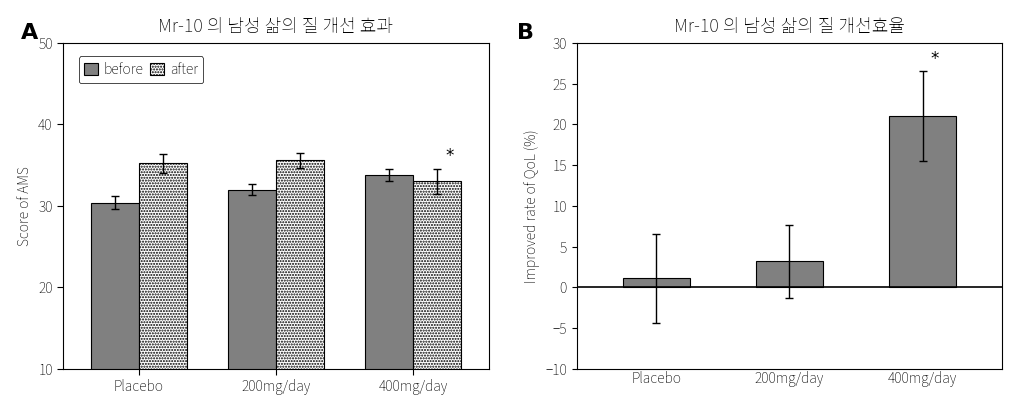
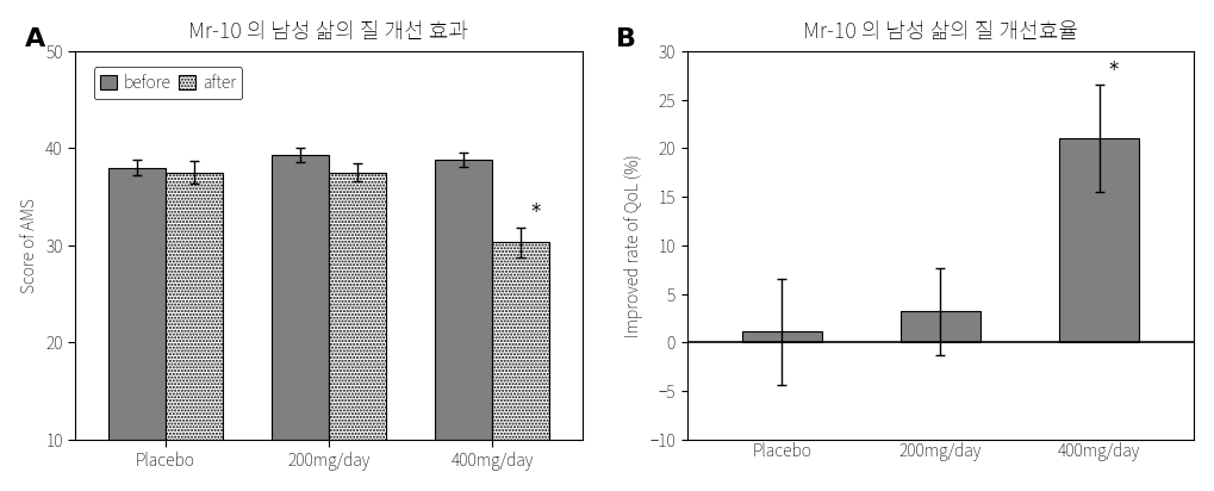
Mr-10 의 남성 삶의 질 개선 효과/before/Placebo: 30.4 -> 38.0
Mr-10 의 남성 삶의 질 개선 효과/after/Placebo: 35.2 -> 37.5
Mr-10 의 남성 삶의 질 개선 효과/before/200mg/day: 32.0 -> 39.3
Mr-10 의 남성 삶의 질 개선 효과/after/200mg/day: 35.6 -> 37.5
Mr-10 의 남성 삶의 질 개선 효과/before/400mg/day: 33.8 -> 38.8
Mr-10 의 남성 삶의 질 개선 효과/after/400mg/day: 33.0 -> 30.3
